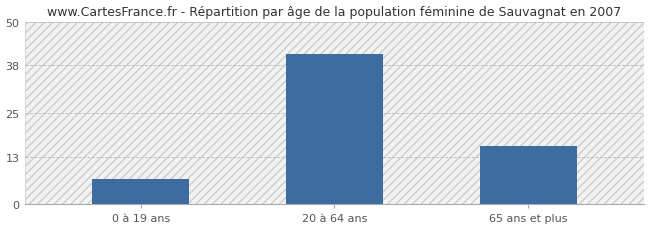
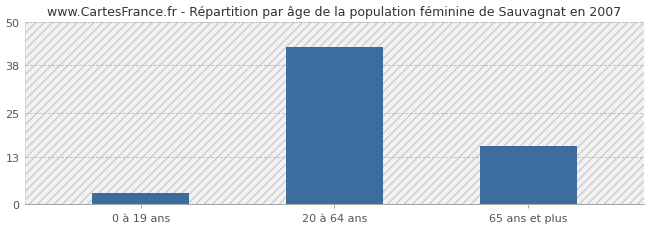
0 à 19 ans: 7 -> 3
20 à 64 ans: 41 -> 43
